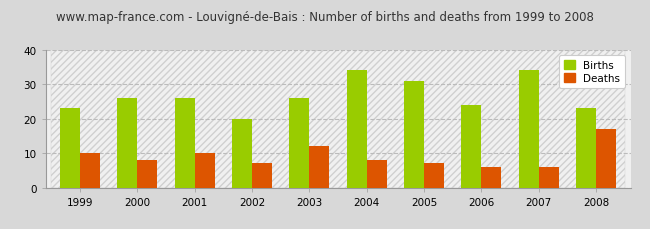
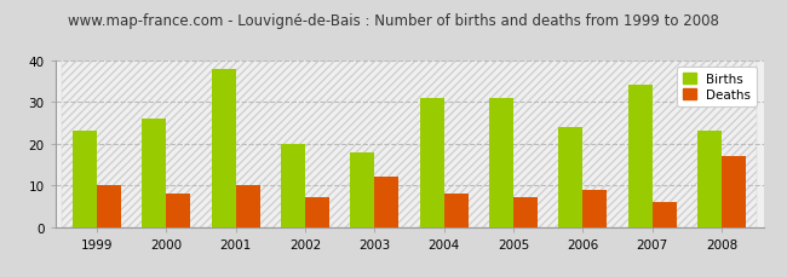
Births/2001: 26 -> 38
Births/2003: 26 -> 18
Births/2004: 34 -> 31
Deaths/2006: 6 -> 9
